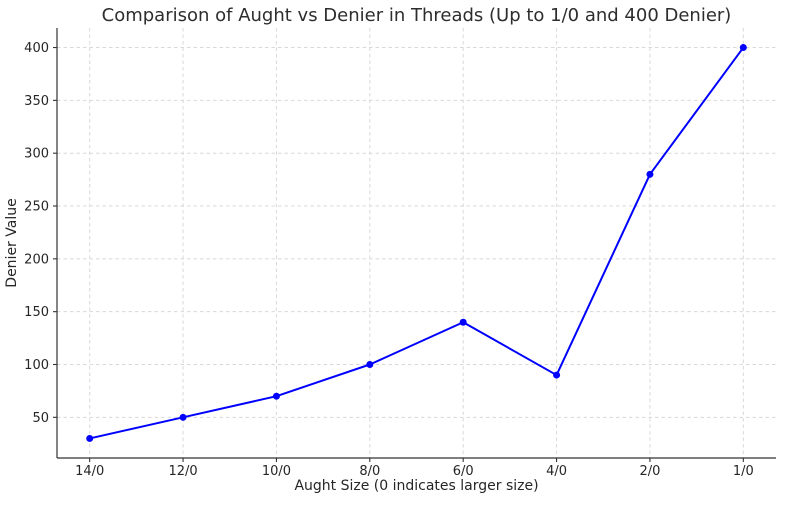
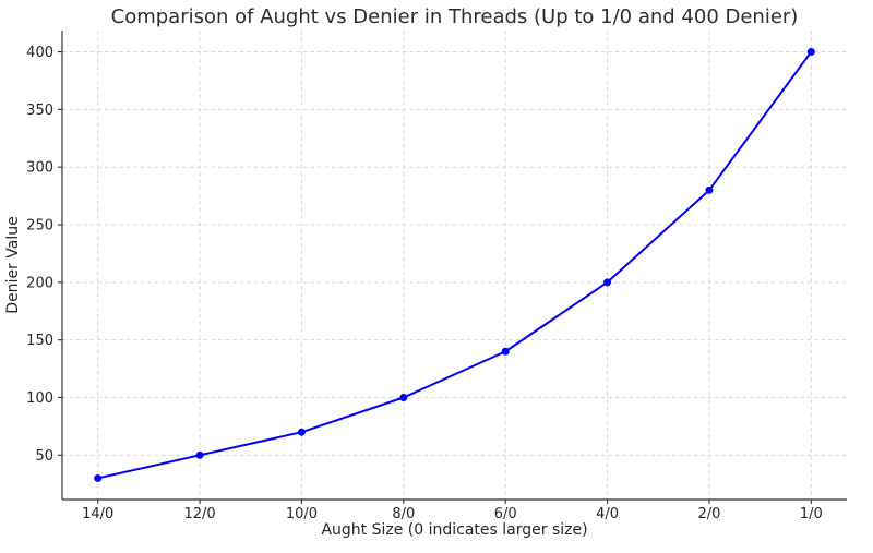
4/0: 90 -> 200
